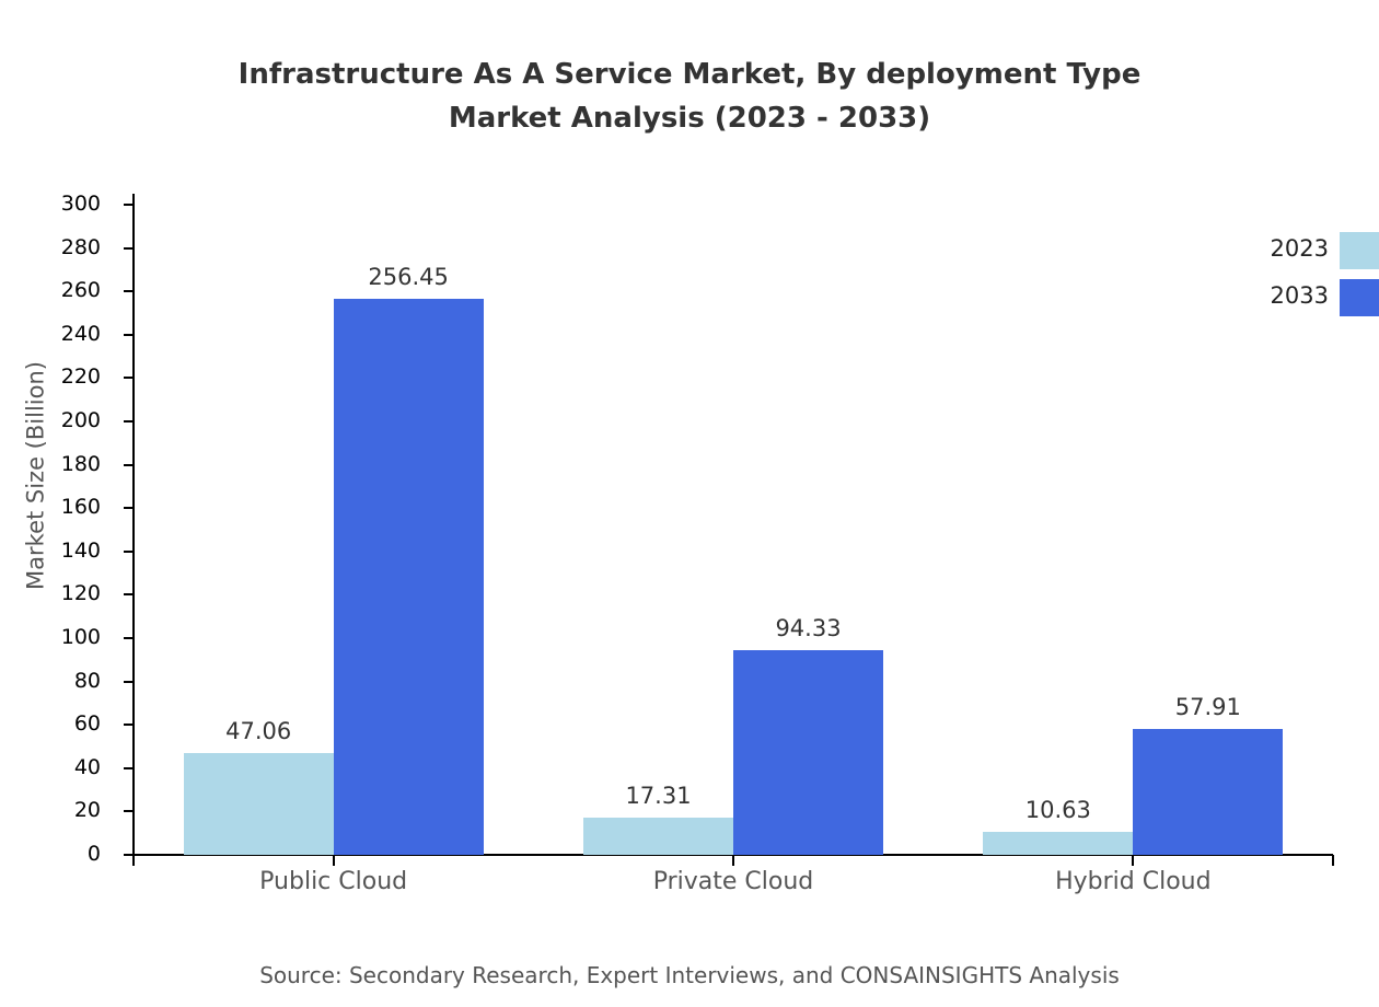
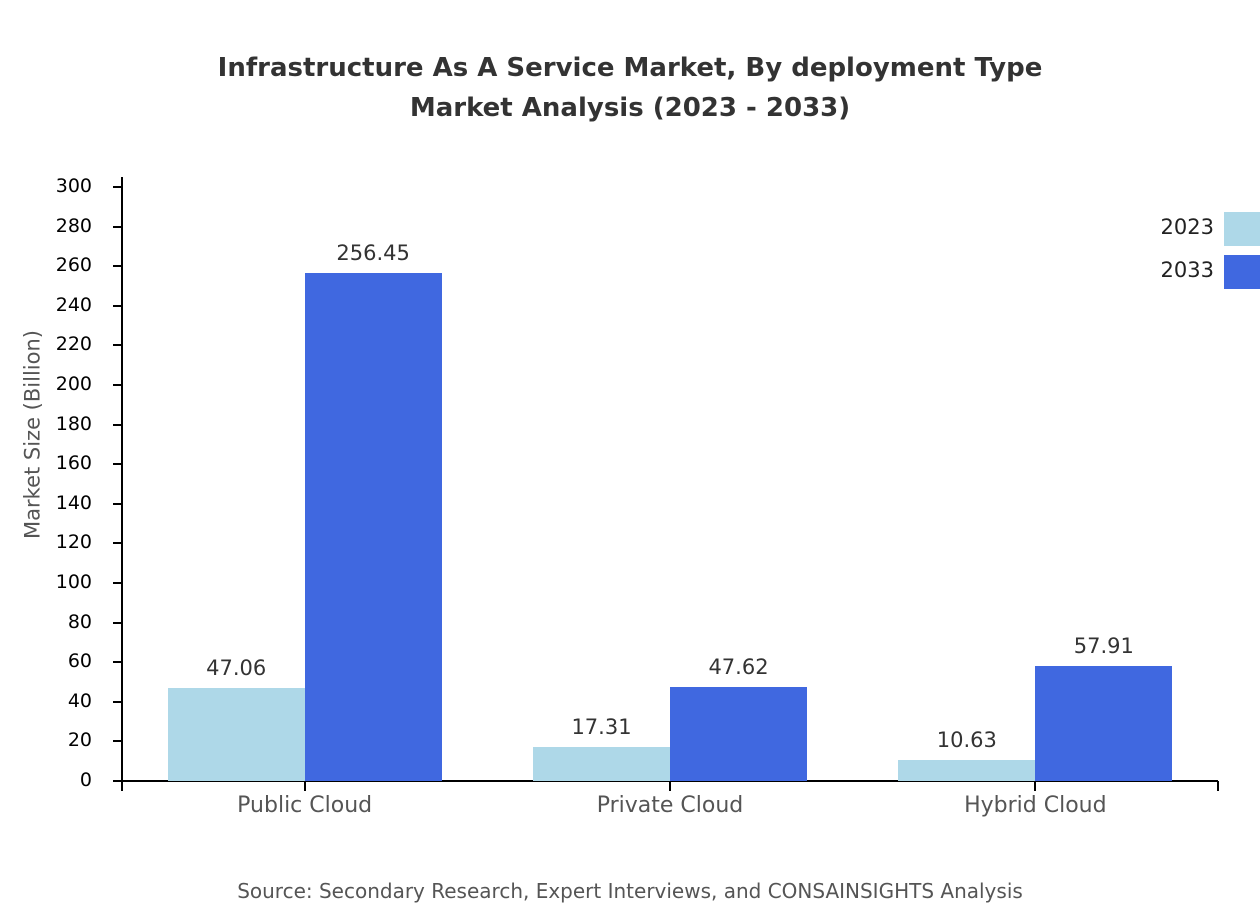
2033/Private Cloud: 94.33 -> 47.62
